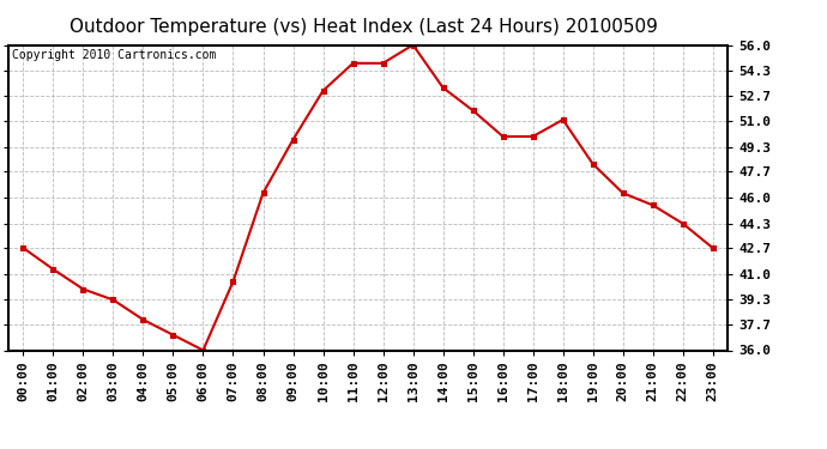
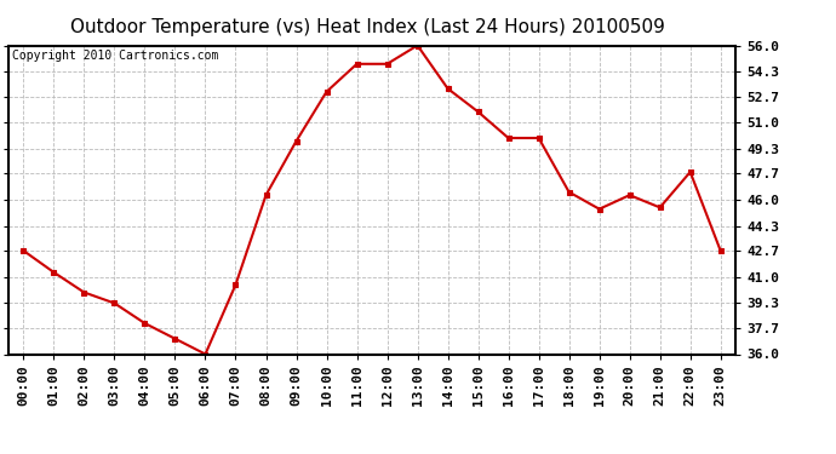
18:00: 51.1 -> 46.5
19:00: 48.2 -> 45.4
22:00: 44.3 -> 47.8
